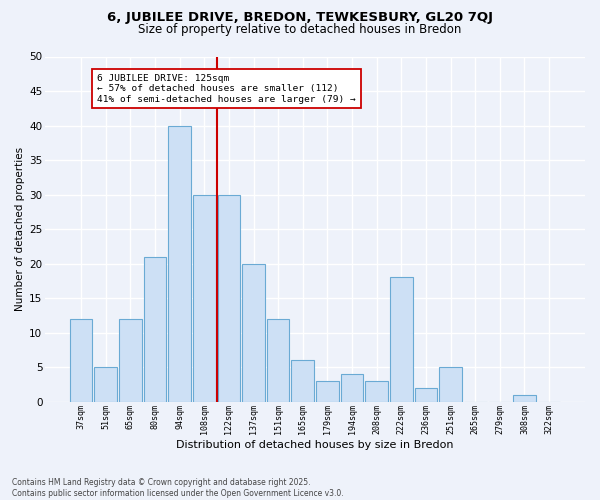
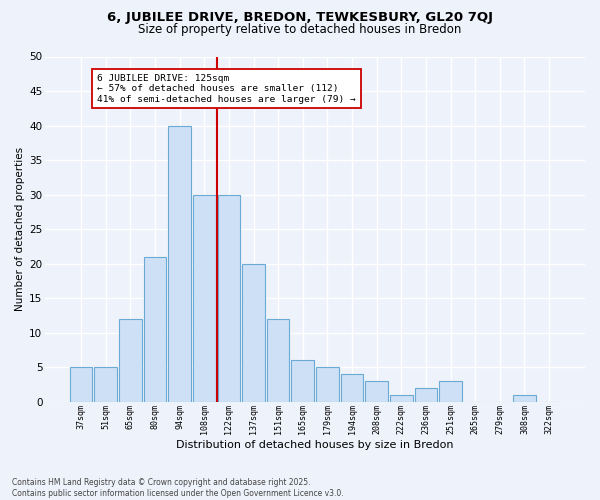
37sqm: 12 -> 5
179sqm: 3 -> 5
222sqm: 18 -> 1
251sqm: 5 -> 3
